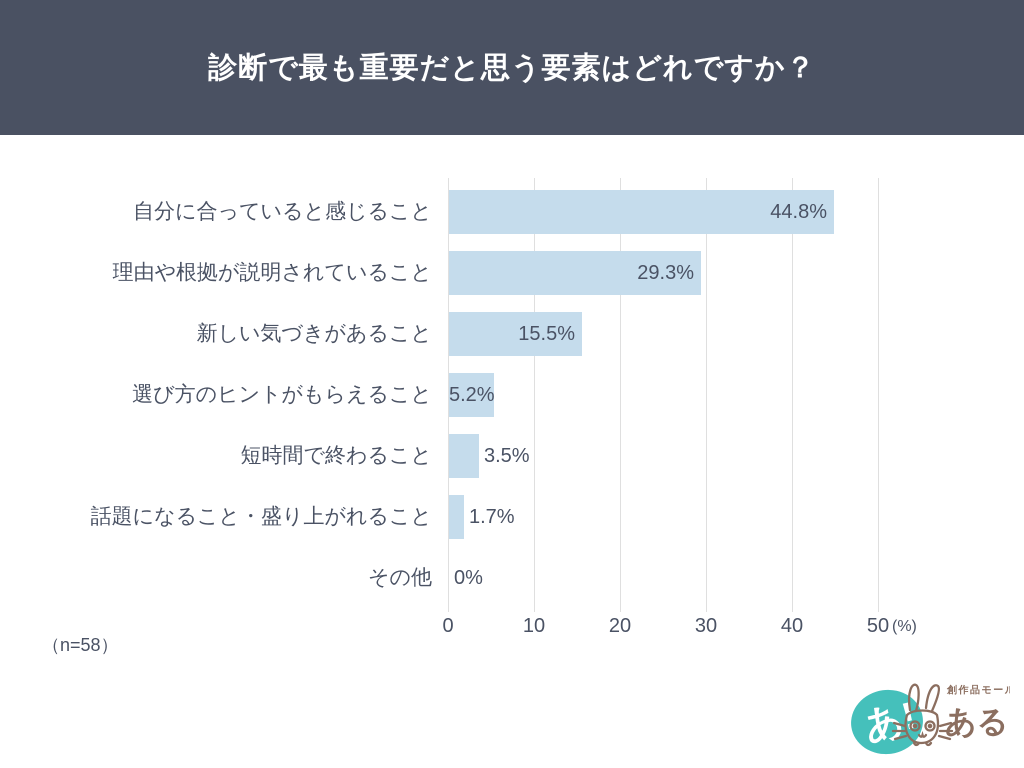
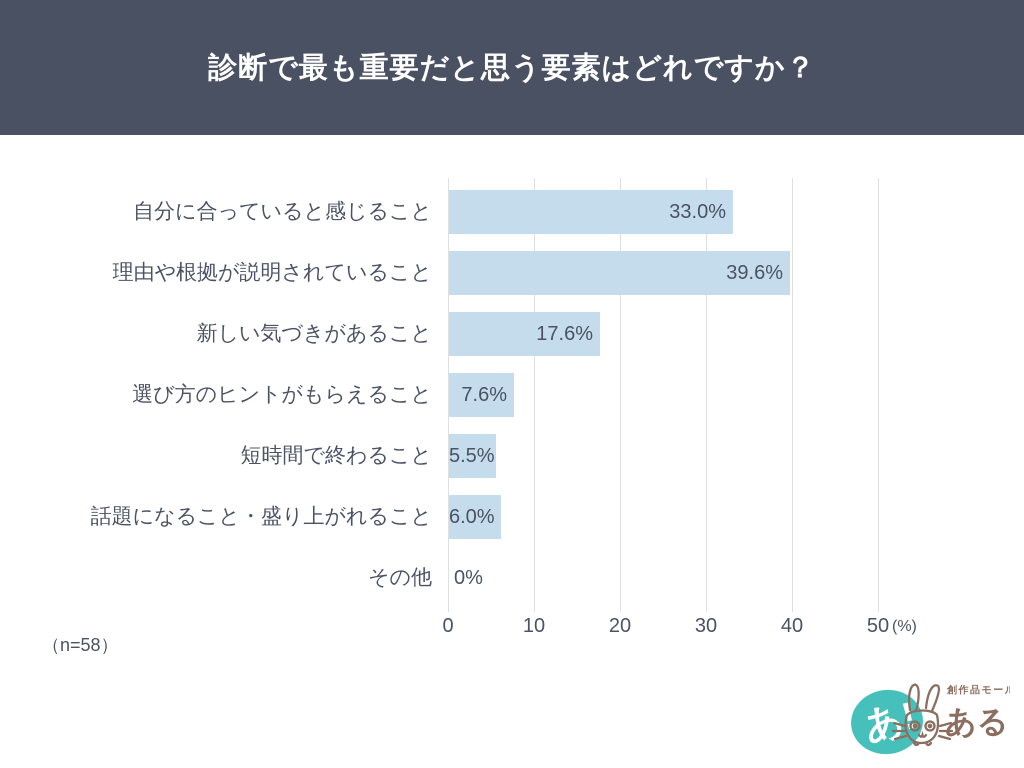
自分に合っていると感じること: 44.8% -> 33.0%
理由や根拠が説明されていること: 29.3% -> 39.6%
新しい気づきがあること: 15.5% -> 17.6%
選び方のヒントがもらえること: 5.2% -> 7.6%
短時間で終わること: 3.5% -> 5.5%
話題になること・盛り上がれること: 1.7% -> 6.0%
